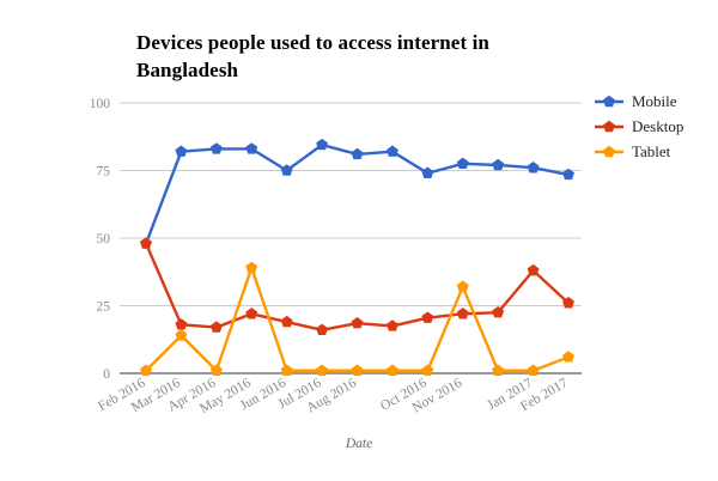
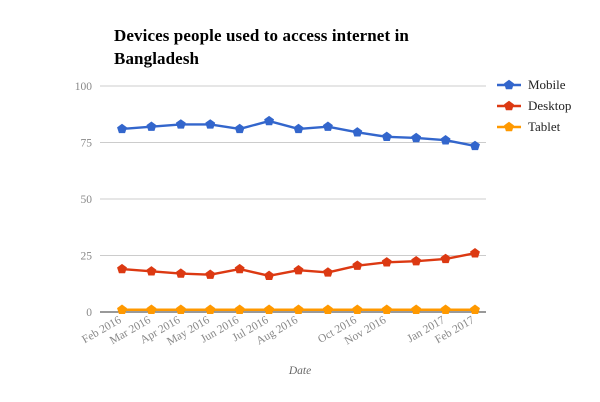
Mobile/Feb 2016: 48 -> 81
Desktop/Feb 2016: 48 -> 19
Tablet/Mar 2016: 14 -> 1
Desktop/May 2016: 22 -> 16
Tablet/May 2016: 39 -> 1
Mobile/Jun 2016: 75 -> 81
Mobile/Oct 2016: 74 -> 80
Tablet/Nov 2016: 32 -> 1
Desktop/Jan 2017: 38 -> 24
Tablet/Feb 2017: 6 -> 1
